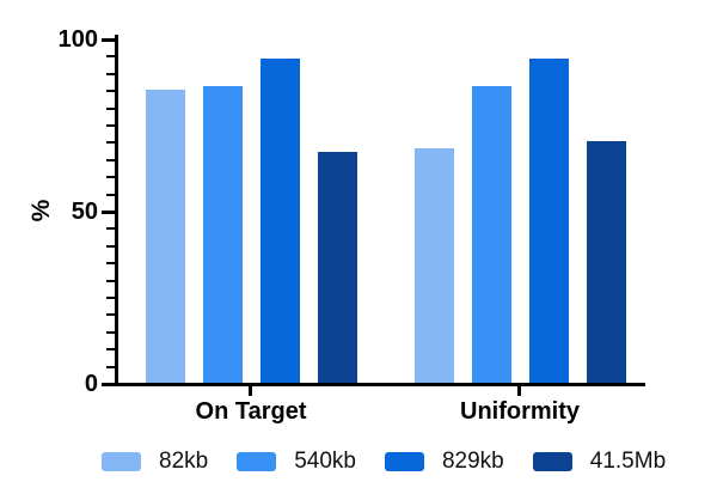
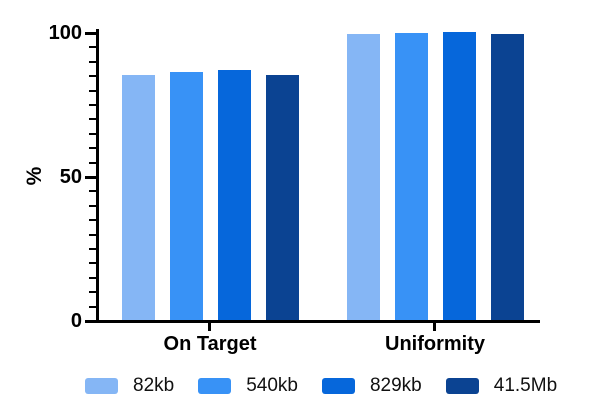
829kb/On Target: 94 -> 87
41.5Mb/On Target: 67 -> 85
82kb/Uniformity: 68 -> 99
540kb/Uniformity: 86 -> 100
829kb/Uniformity: 94 -> 100
41.5Mb/Uniformity: 70 -> 99
